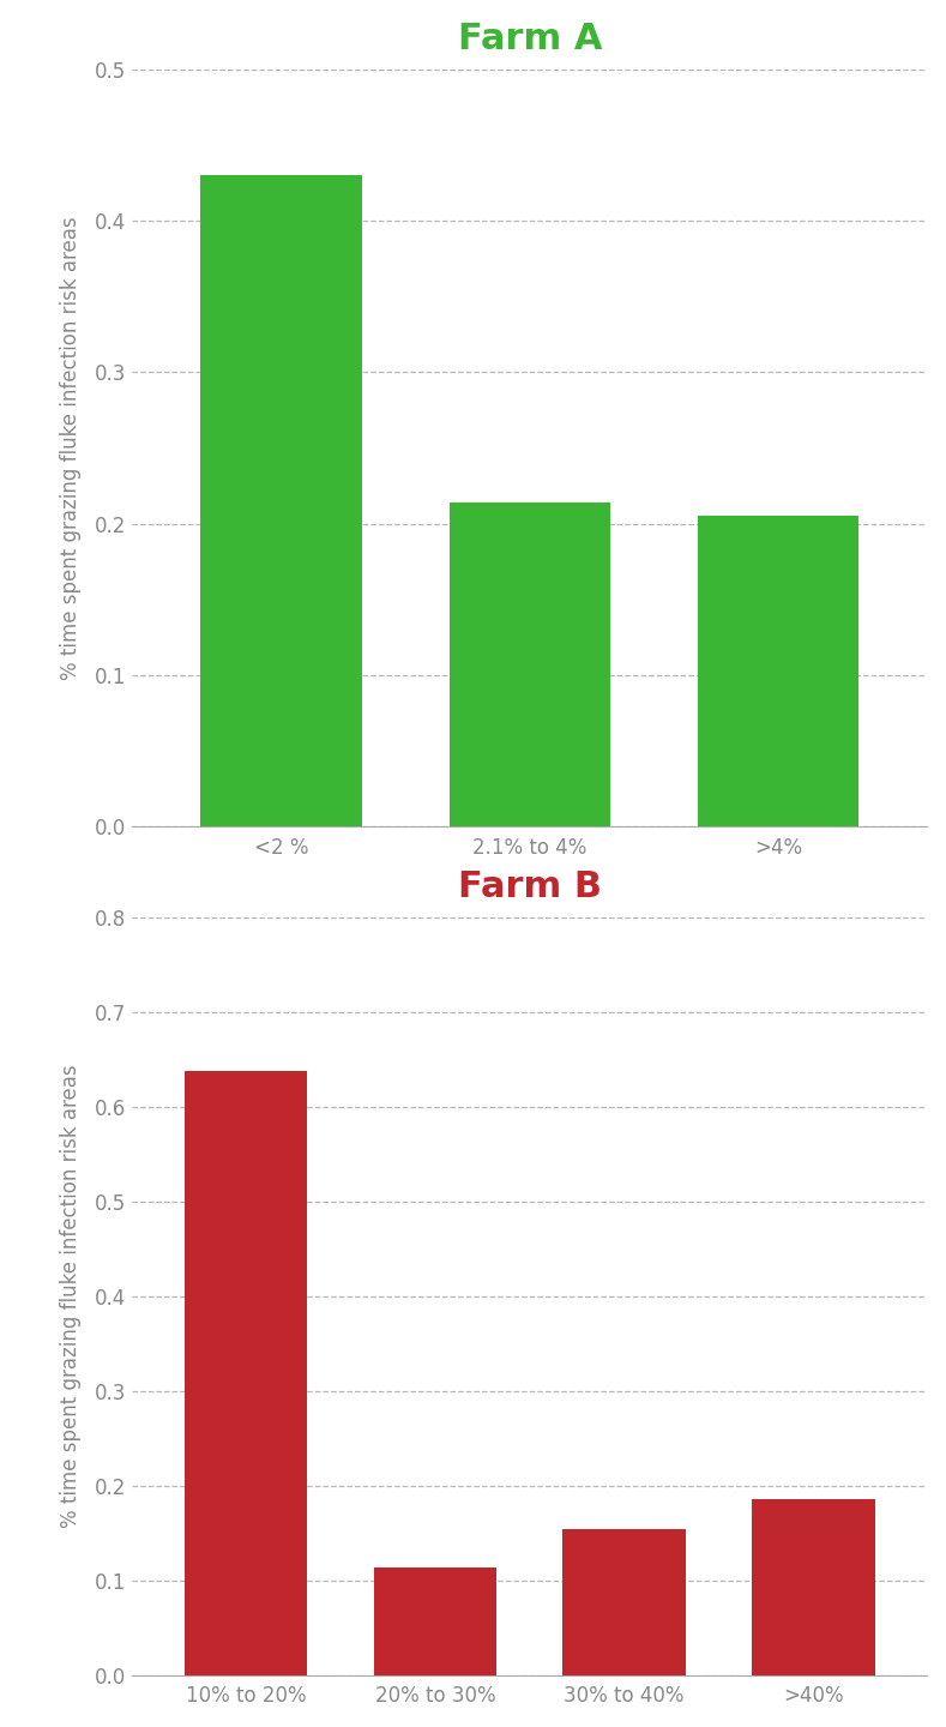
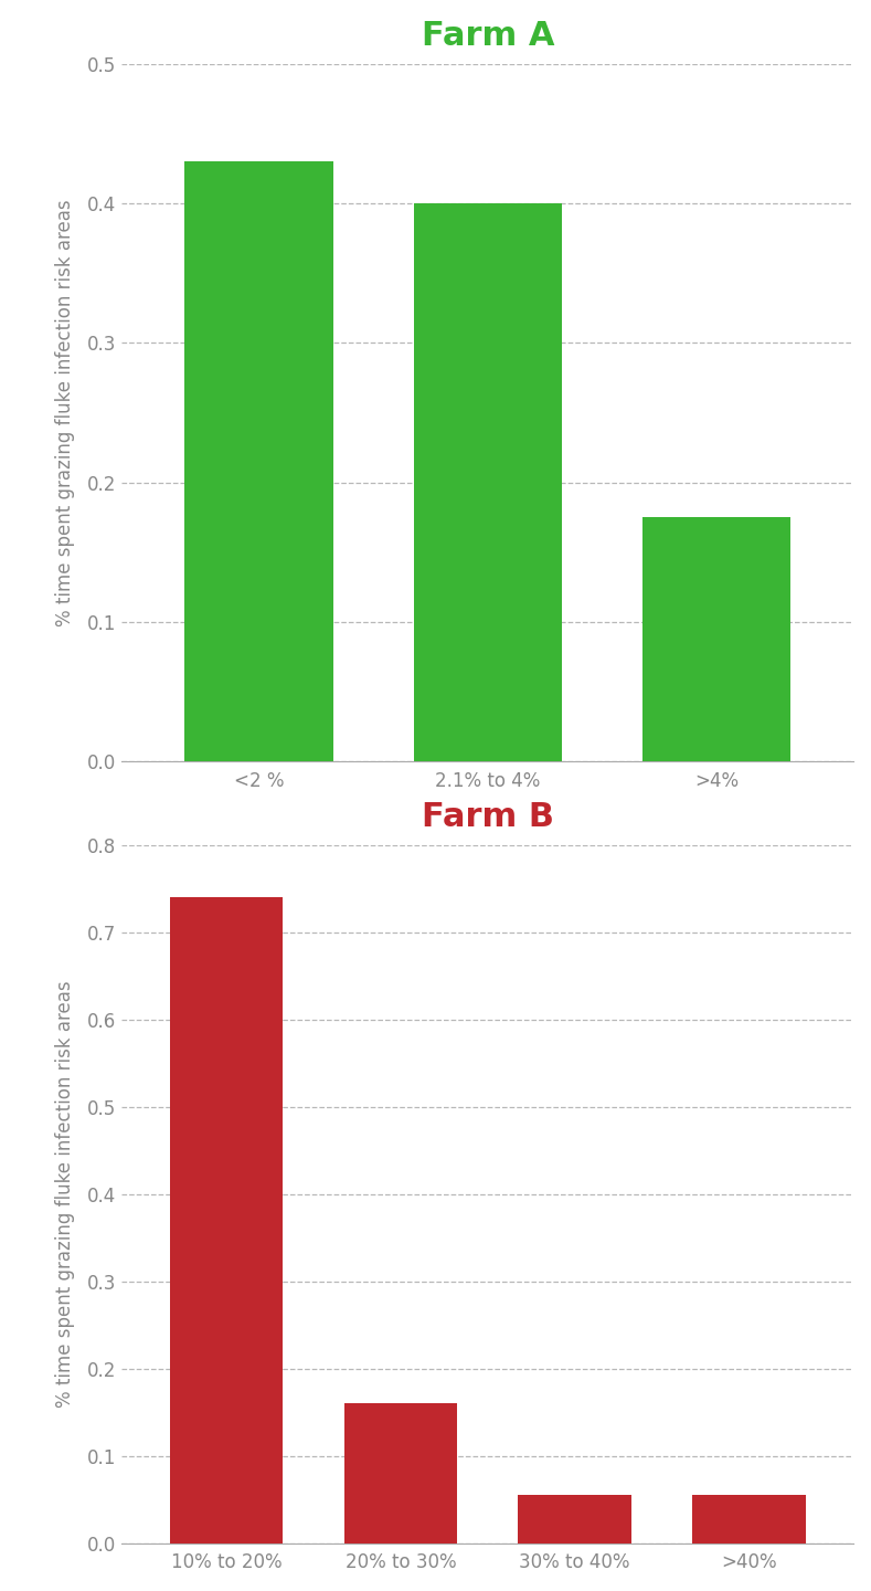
Farm A/2.1% to 4%: 0.214 -> 0.400
Farm A/>4%: 0.205 -> 0.175
Farm B/10% to 20%: 0.638 -> 0.740
Farm B/20% to 30%: 0.114 -> 0.160
Farm B/30% to 40%: 0.154 -> 0.055
Farm B/>40%: 0.186 -> 0.055
